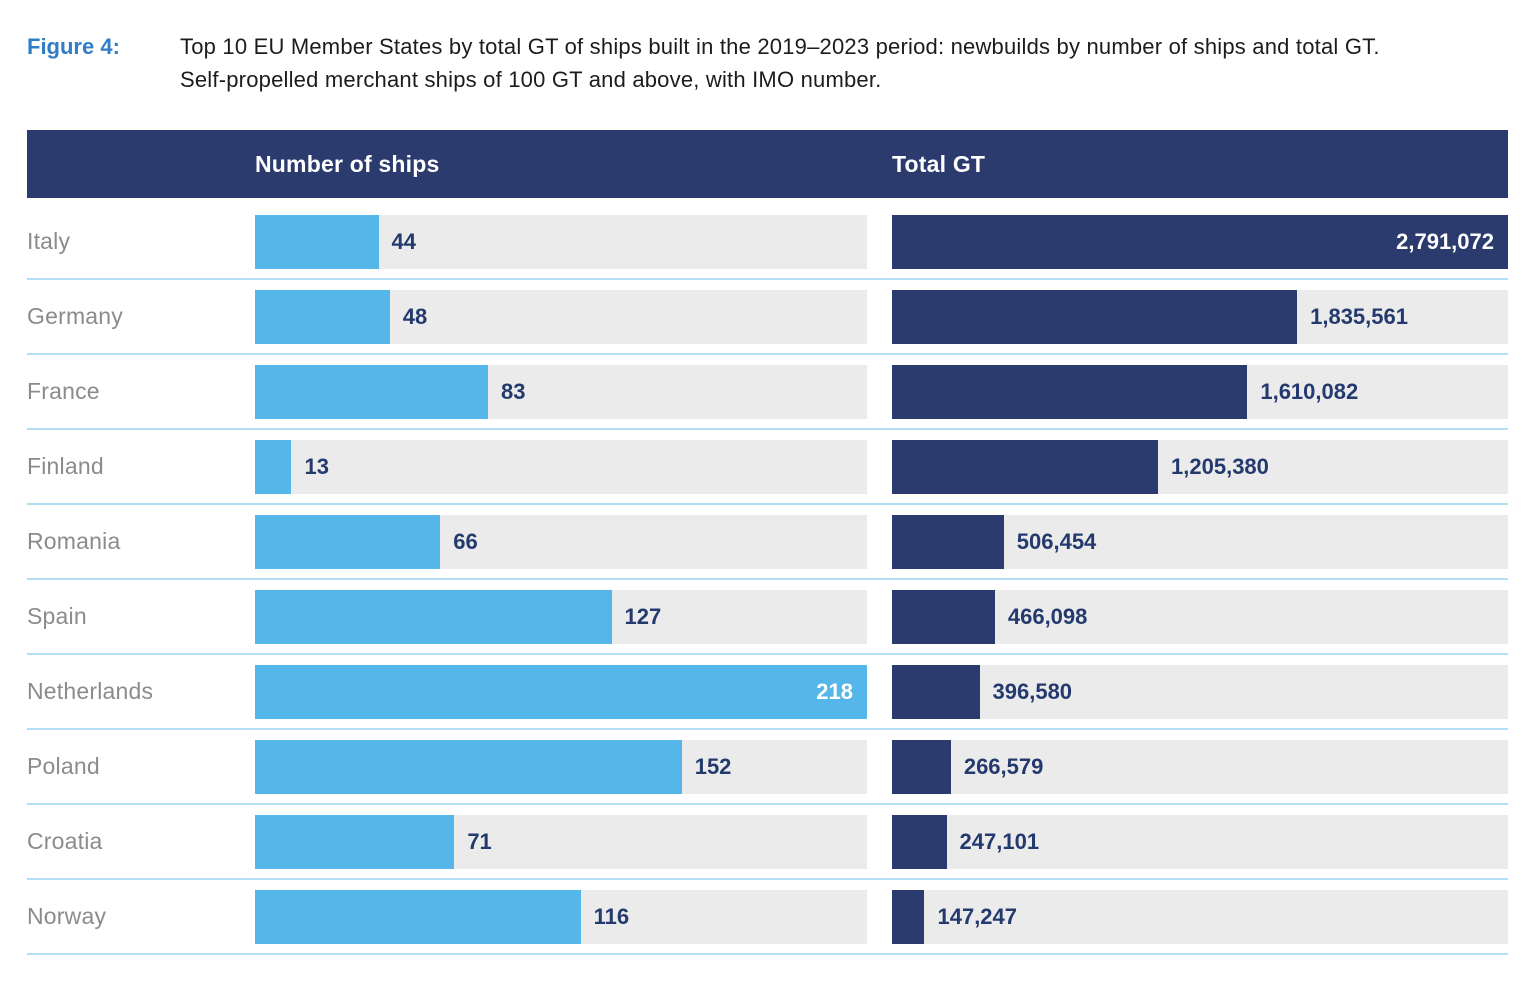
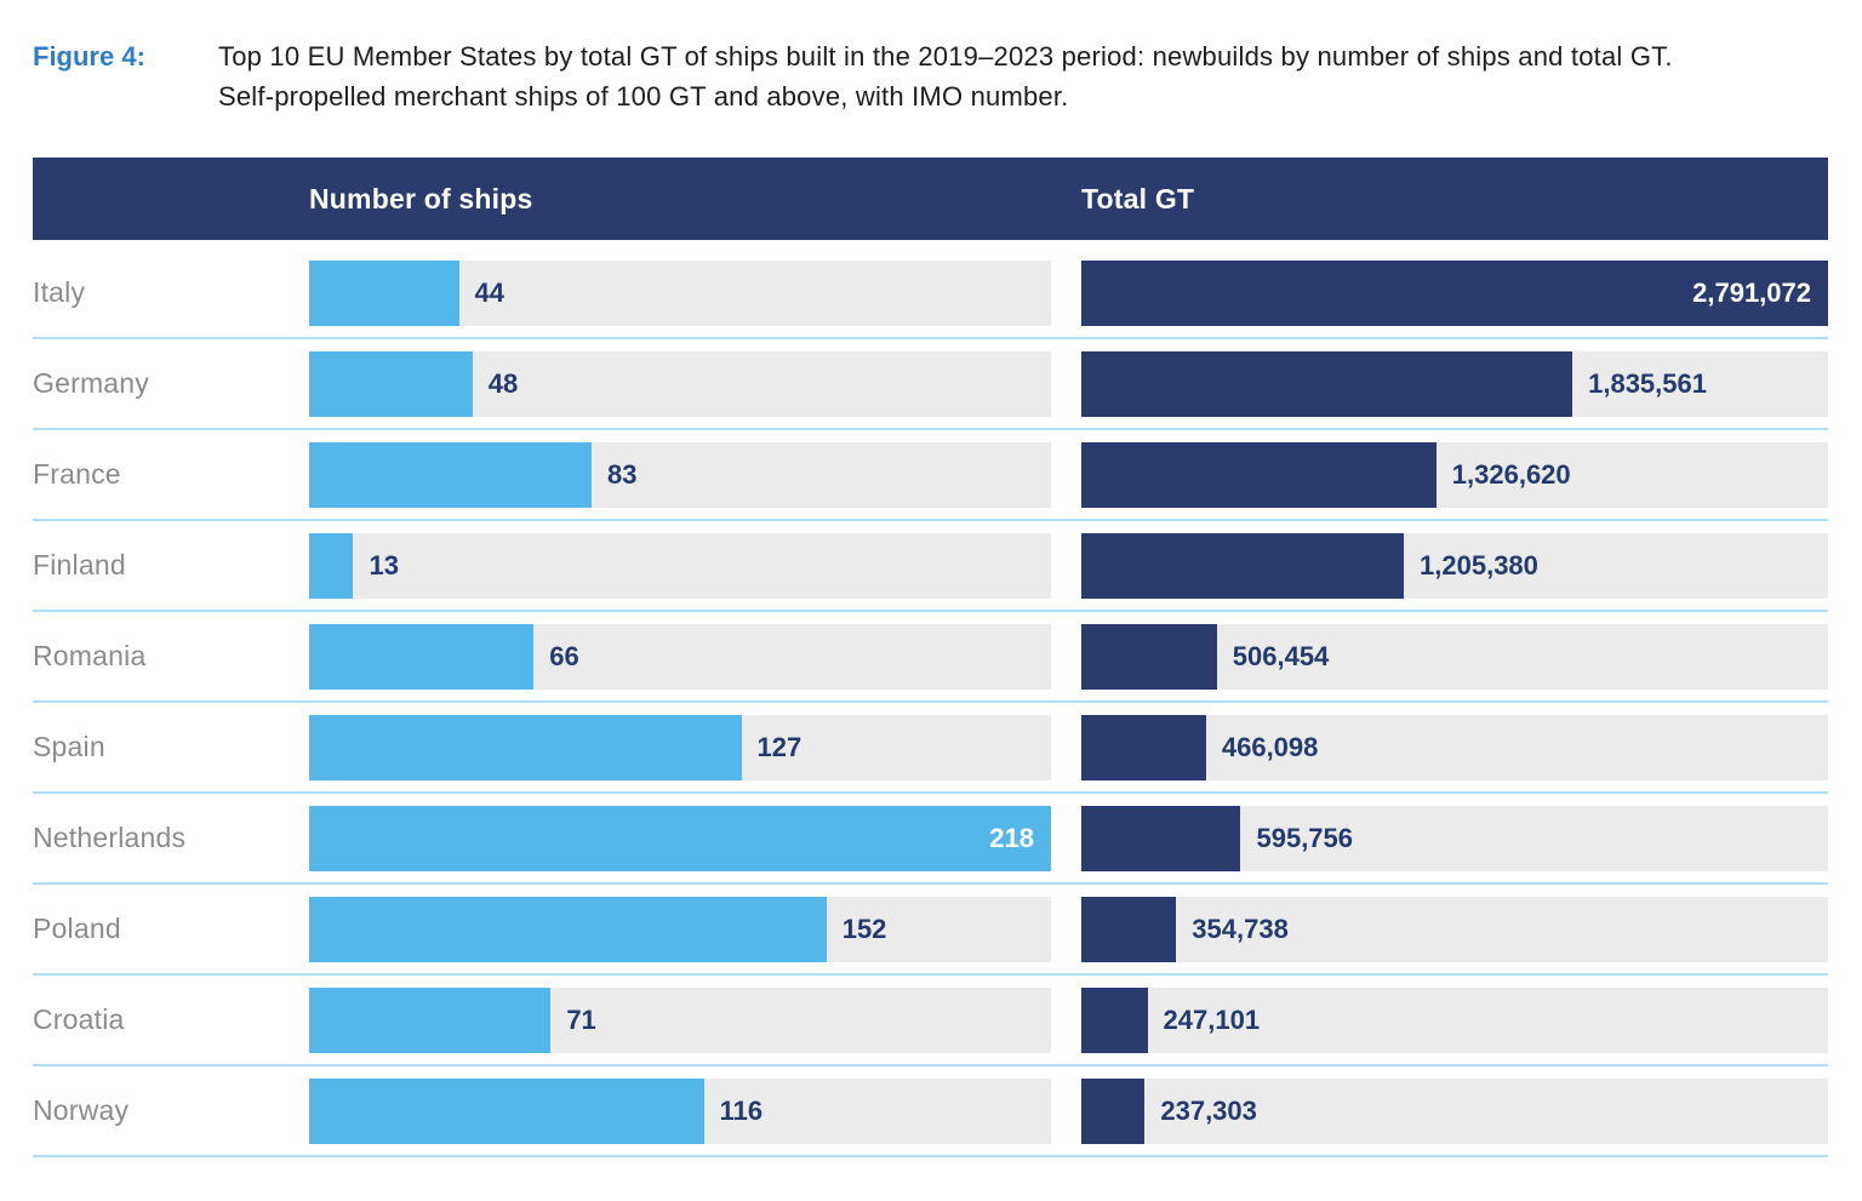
Total GT/France: 1,610,082 -> 1,326,620
Total GT/Netherlands: 396,580 -> 595,756
Total GT/Poland: 266,579 -> 354,738
Total GT/Norway: 147,247 -> 237,303
